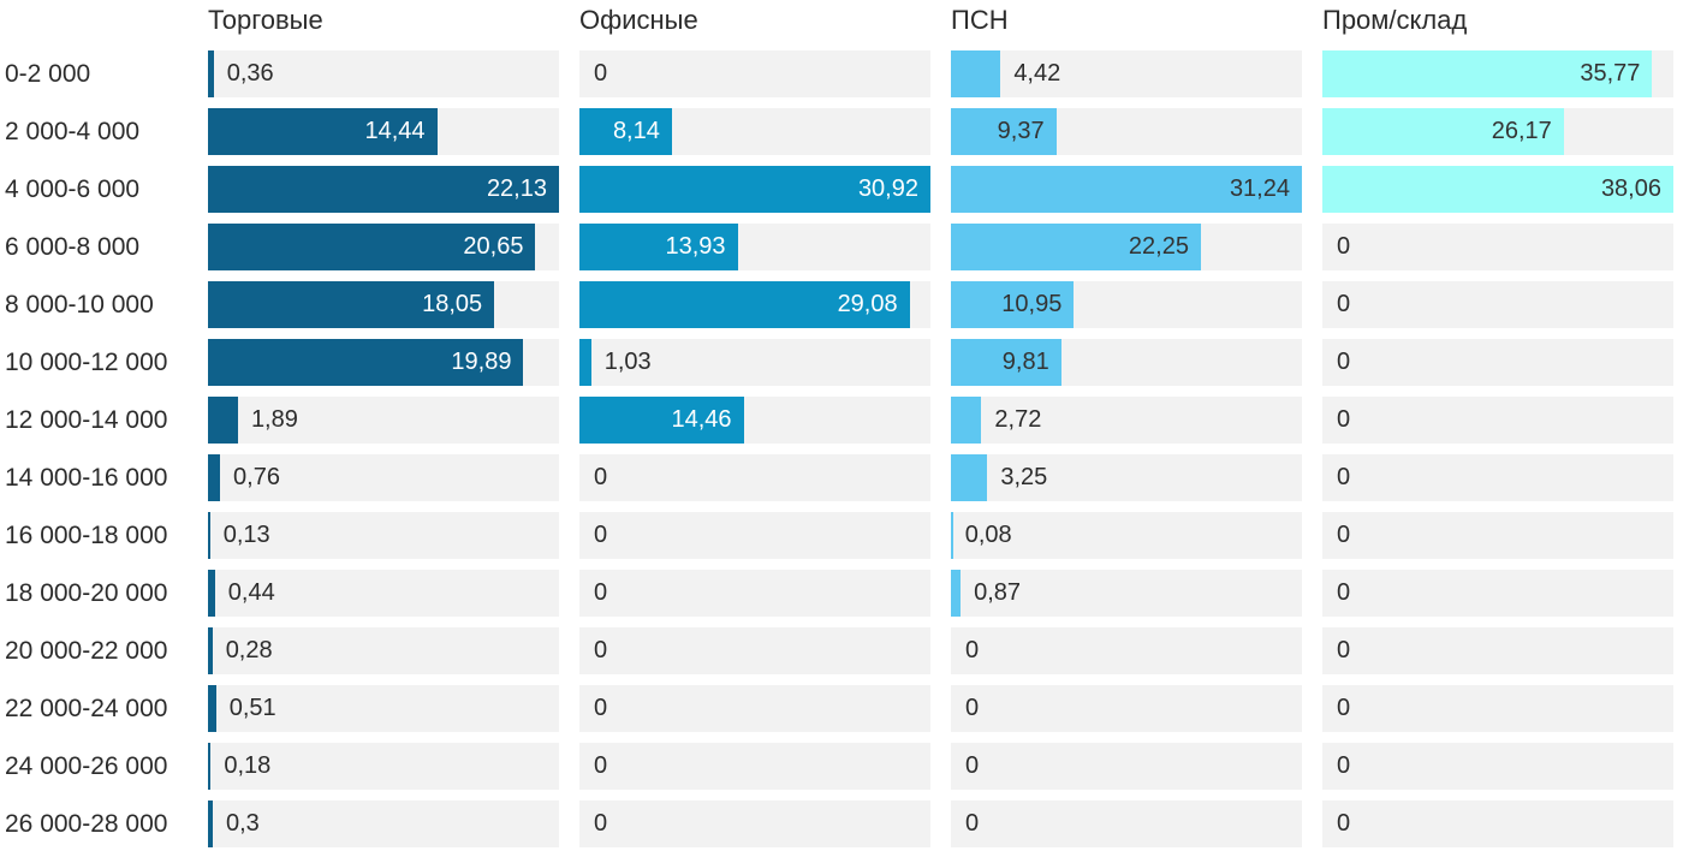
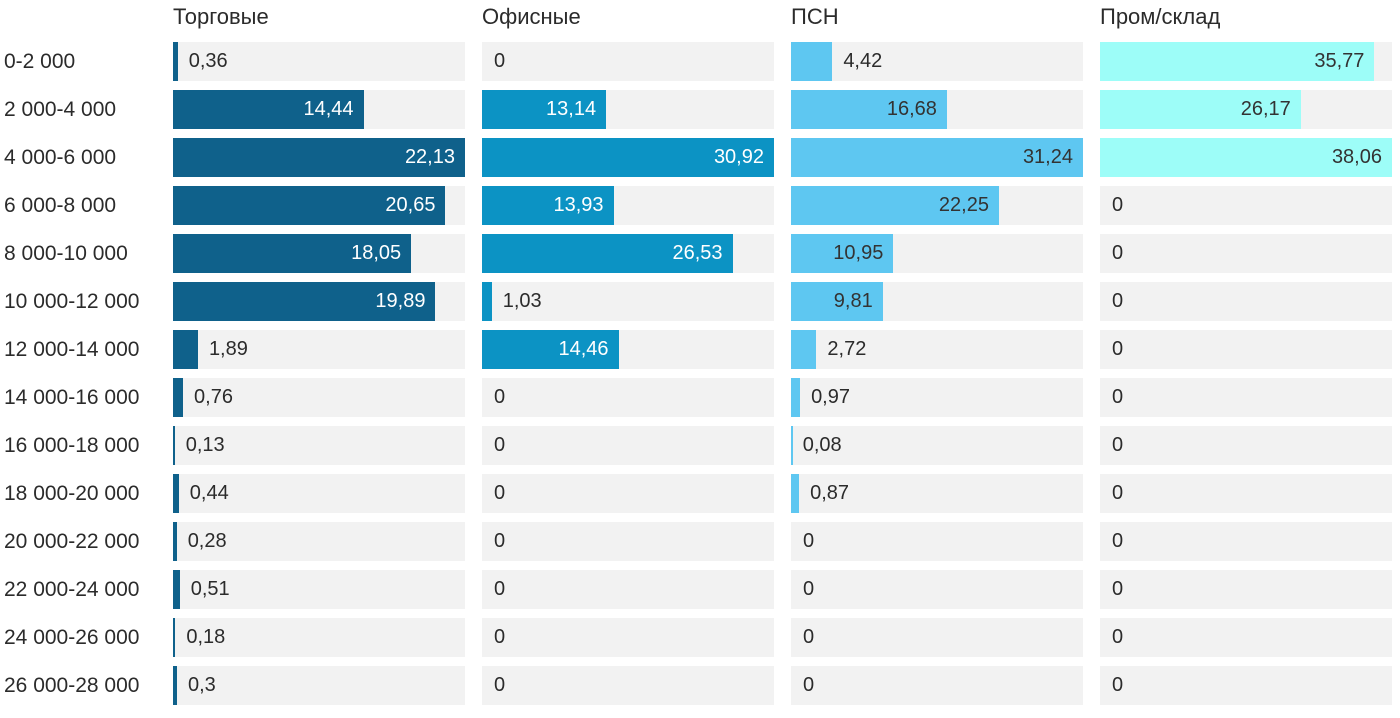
Офисные/2 000-4 000: 8,14 -> 13,14
ПСН/2 000-4 000: 9,37 -> 16,68
Офисные/8 000-10 000: 29,08 -> 26,53
ПСН/14 000-16 000: 3,25 -> 0,97
